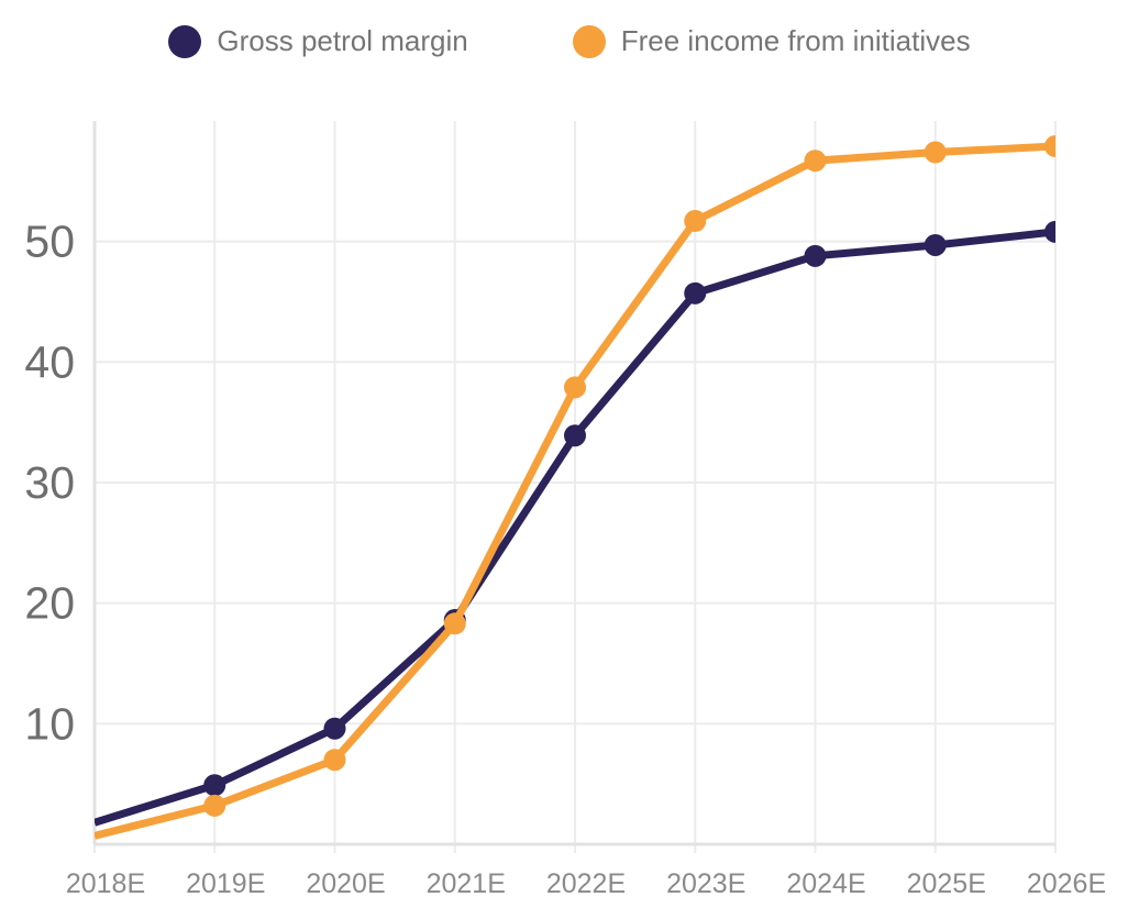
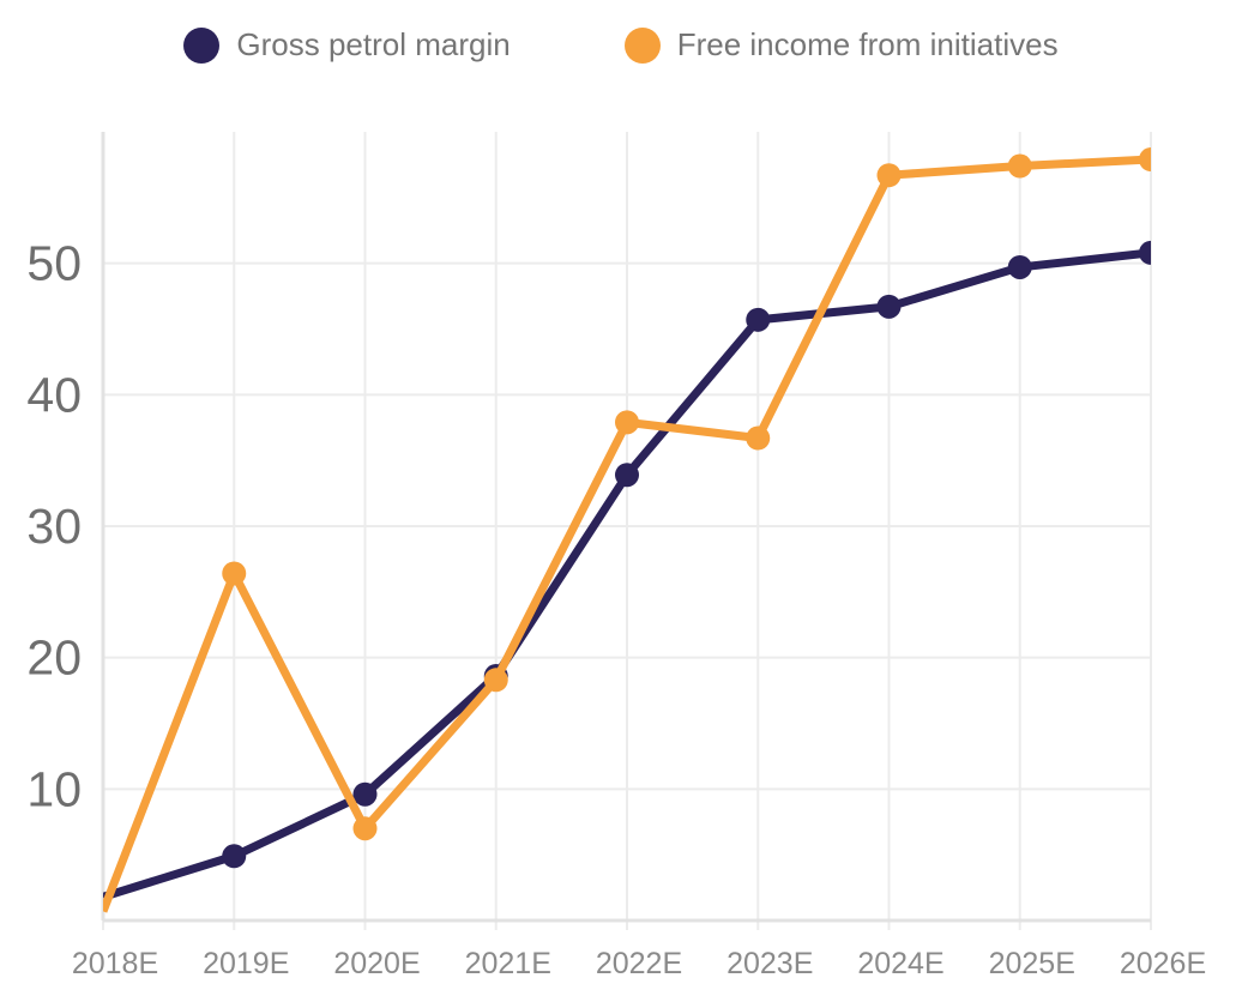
Free income from initiatives/2019E: 3.2 -> 26.4
Free income from initiatives/2023E: 51.7 -> 36.7
Gross petrol margin/2024E: 48.8 -> 46.7
